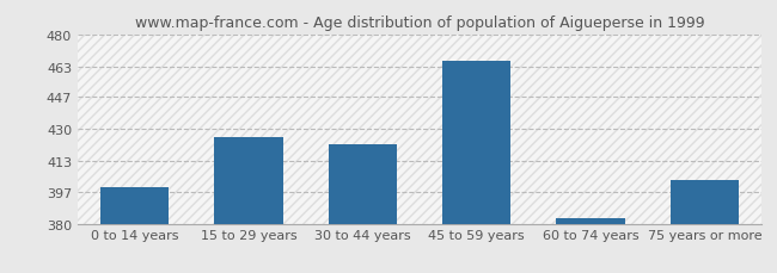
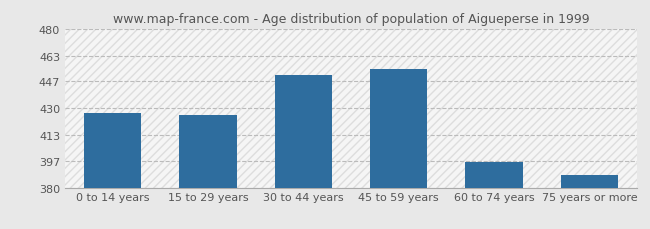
0 to 14 years: 399 -> 427
30 to 44 years: 422 -> 451
45 to 59 years: 466 -> 455
60 to 74 years: 383 -> 396
75 years or more: 403 -> 388
